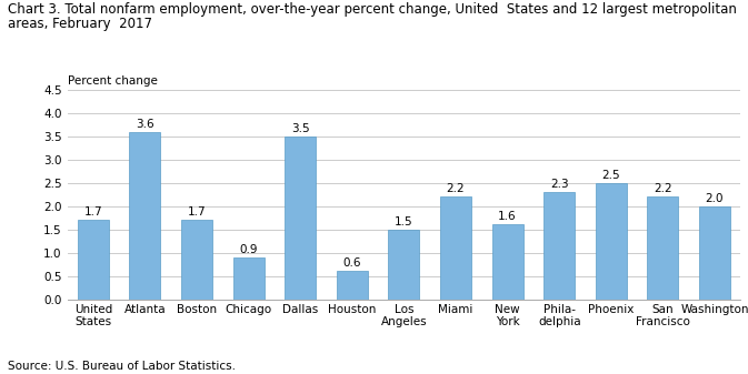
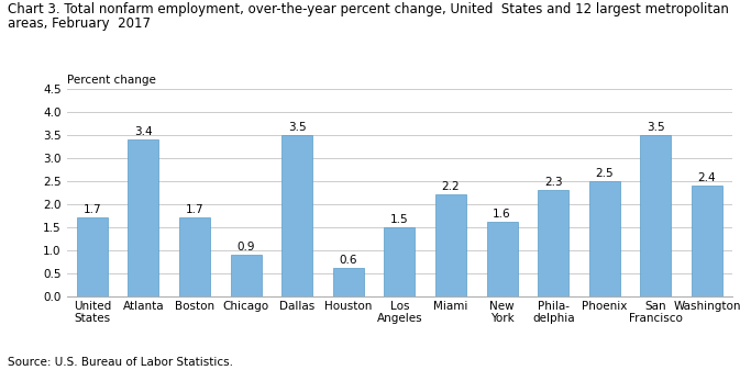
Atlanta: 3.6 -> 3.4
San Francisco: 2.2 -> 3.5
Washington: 2.0 -> 2.4
